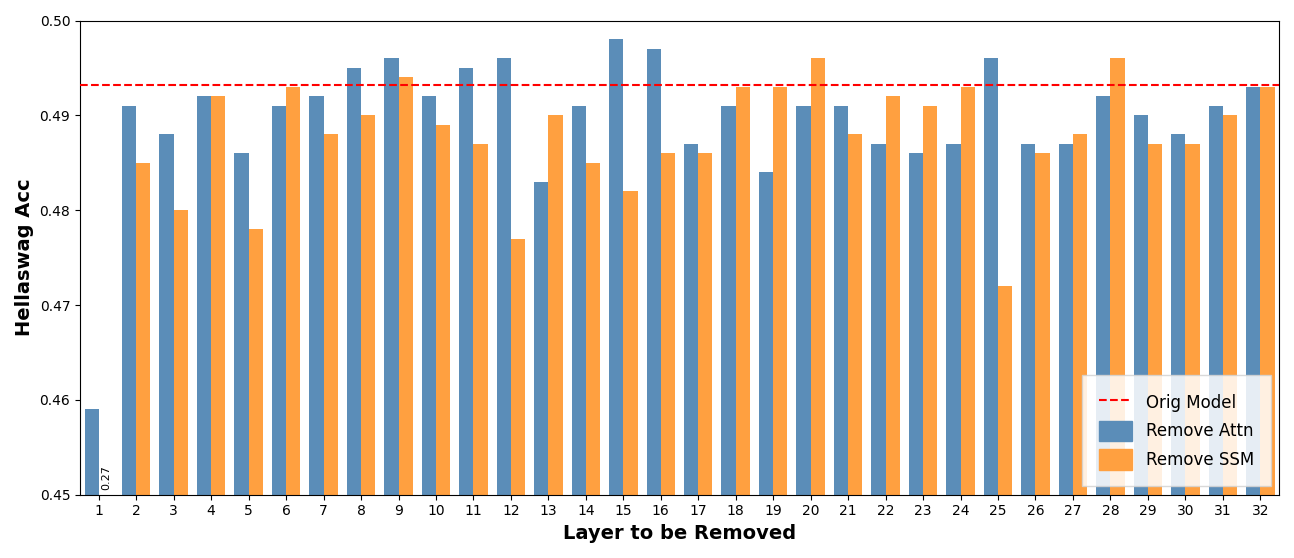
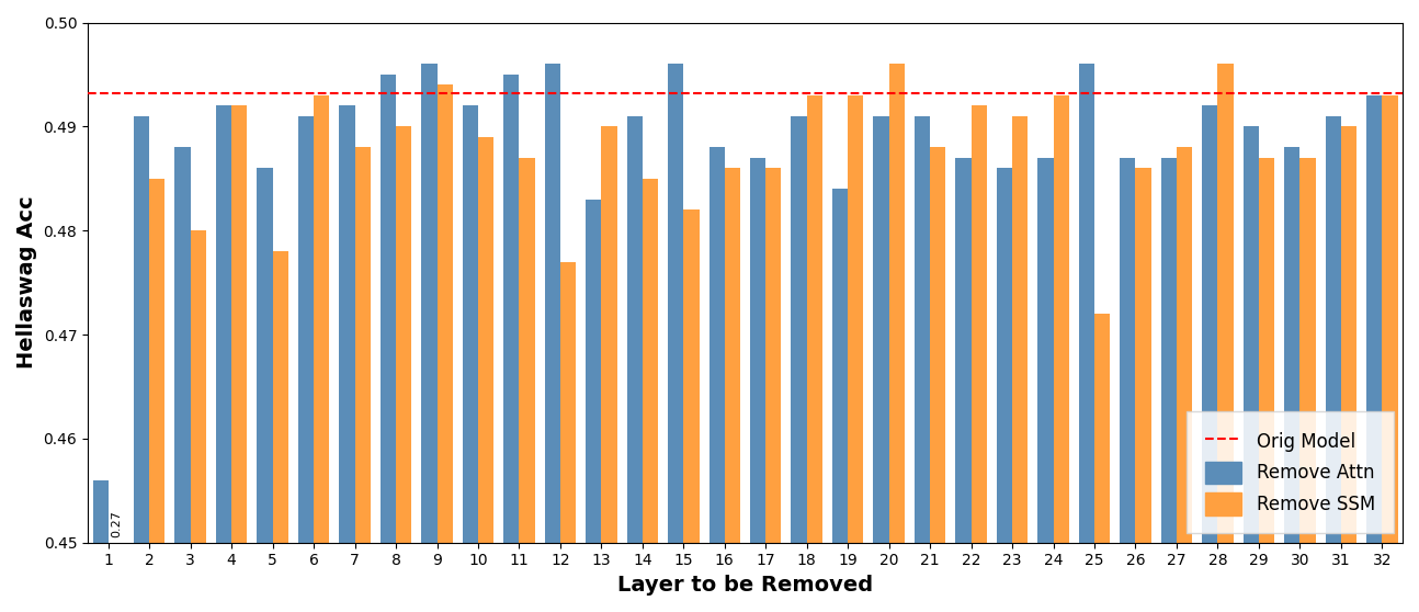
Remove Attn/1: 0.459 -> 0.456
Remove Attn/15: 0.498 -> 0.496
Remove Attn/16: 0.497 -> 0.488
